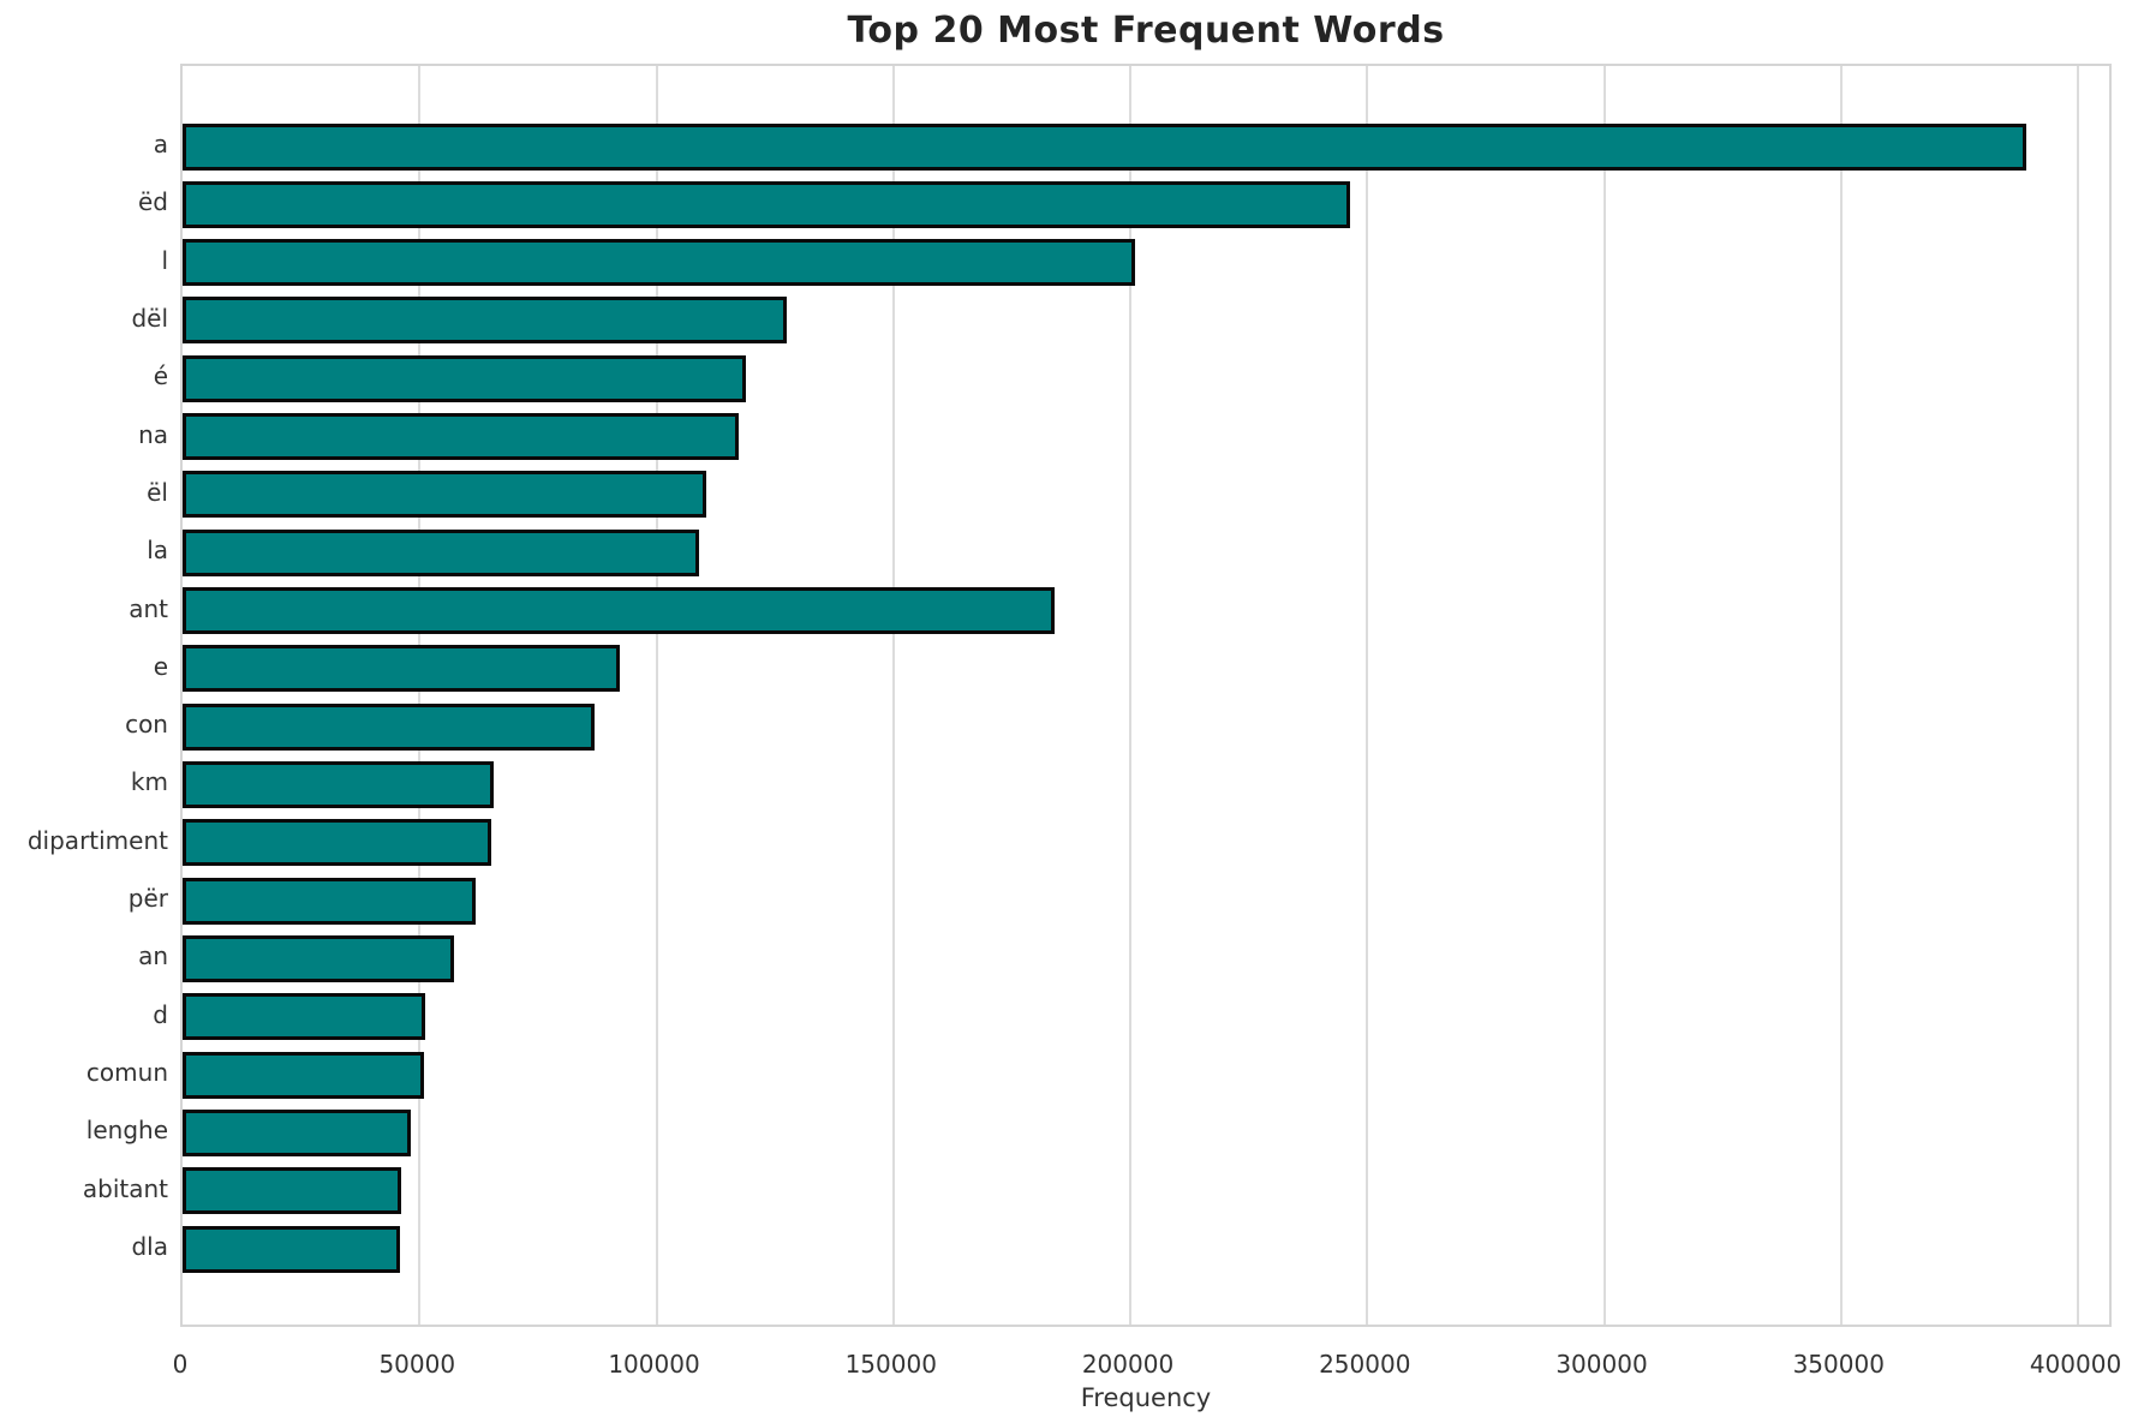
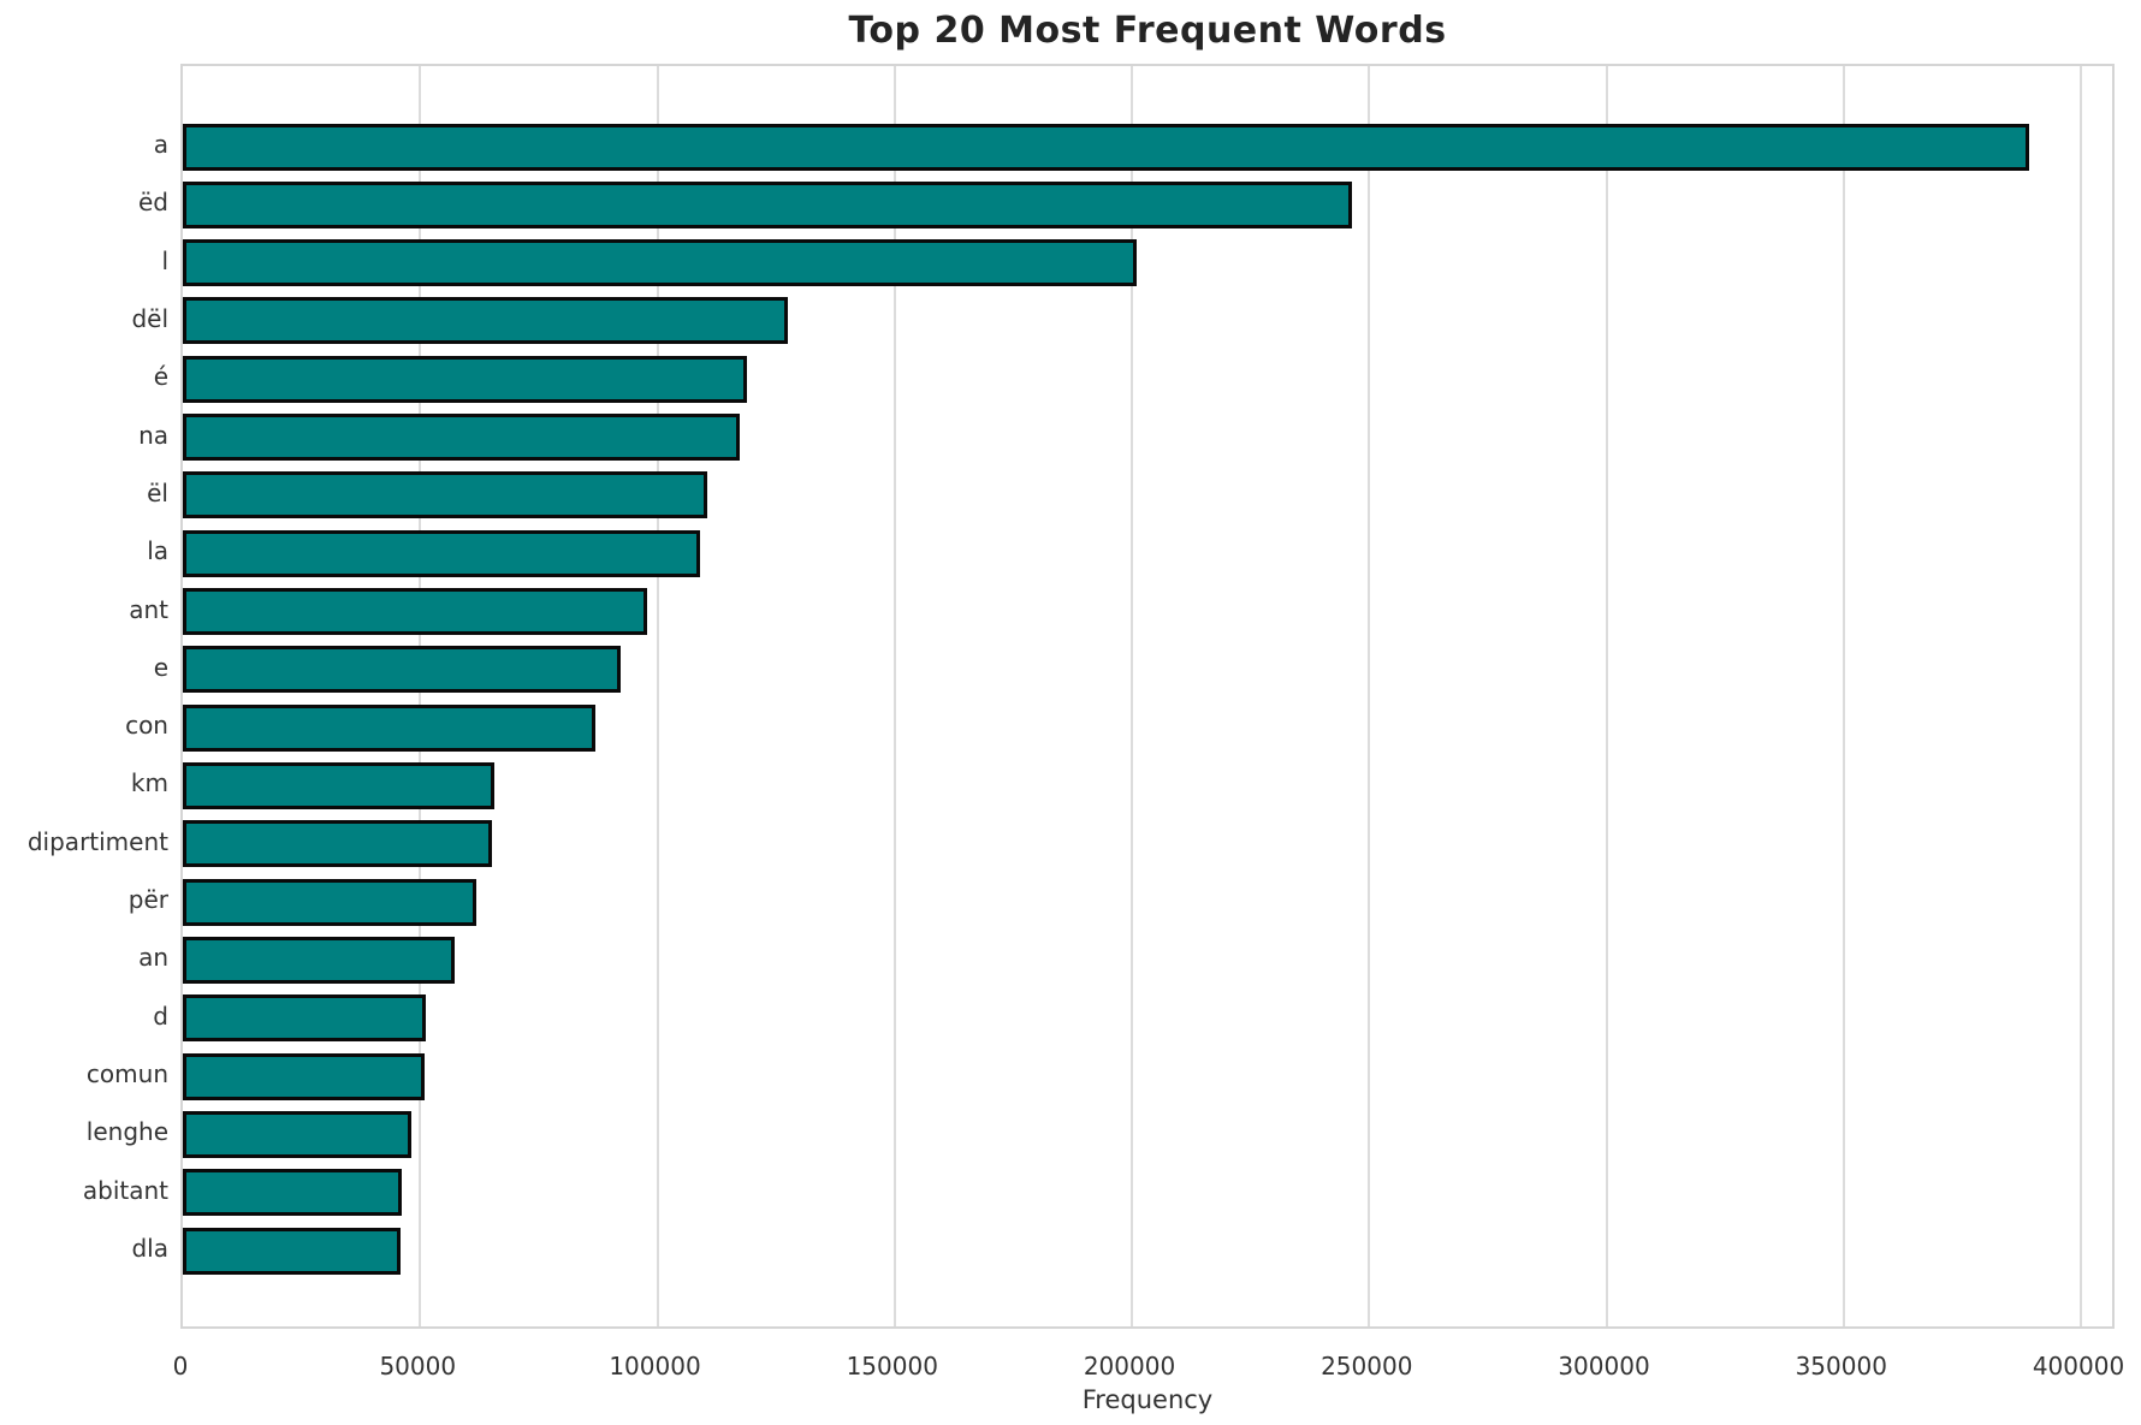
ant: 184000 -> 98000
